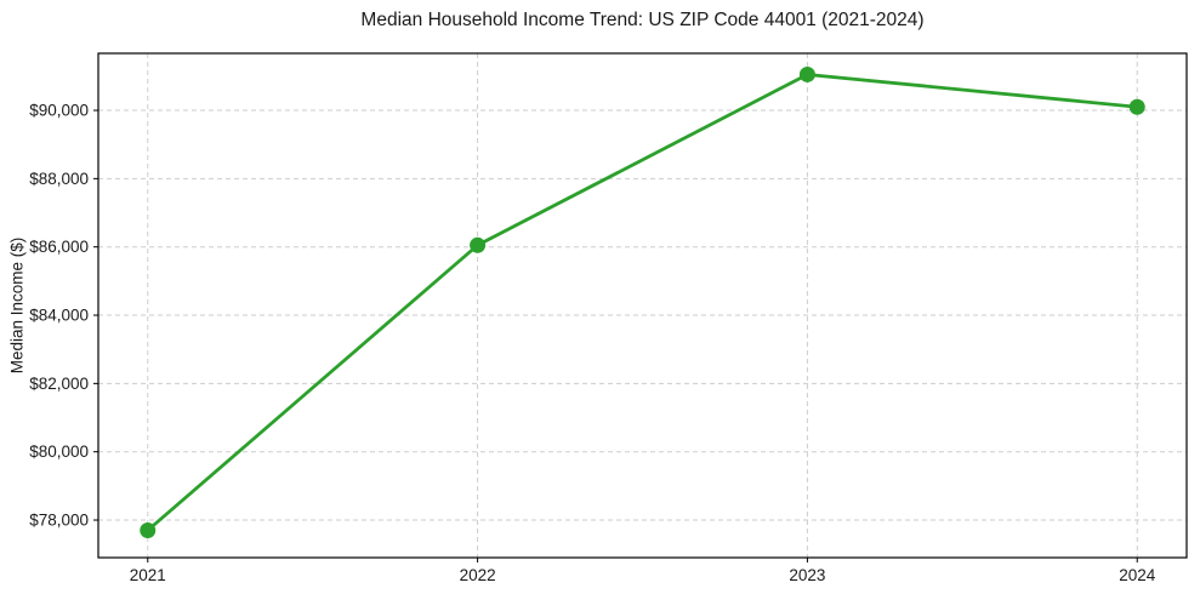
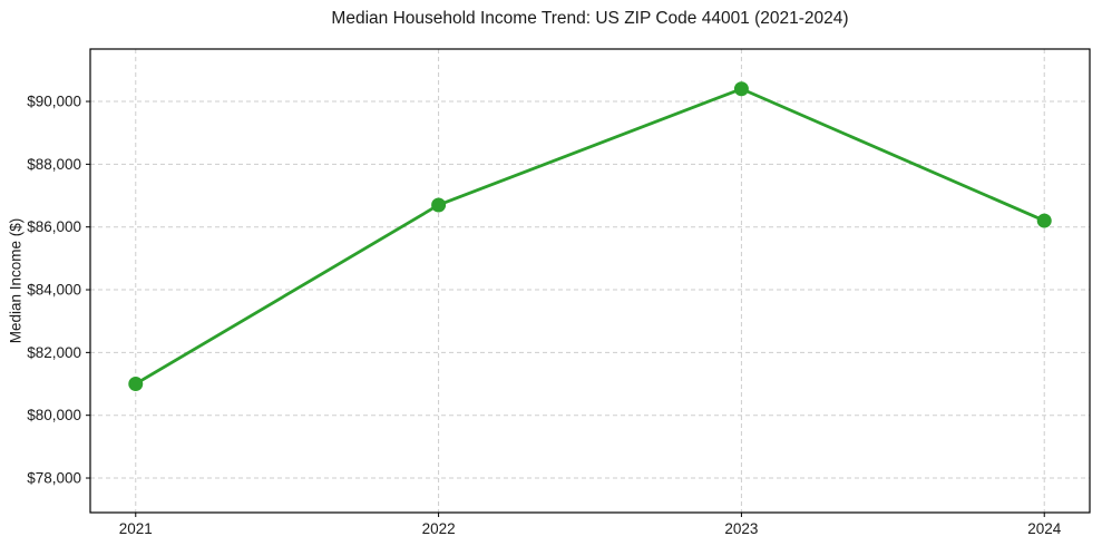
2021: $77700 -> $81000
2022: $86000 -> $86700
2023: $91000 -> $90400
2024: $90100 -> $86200
